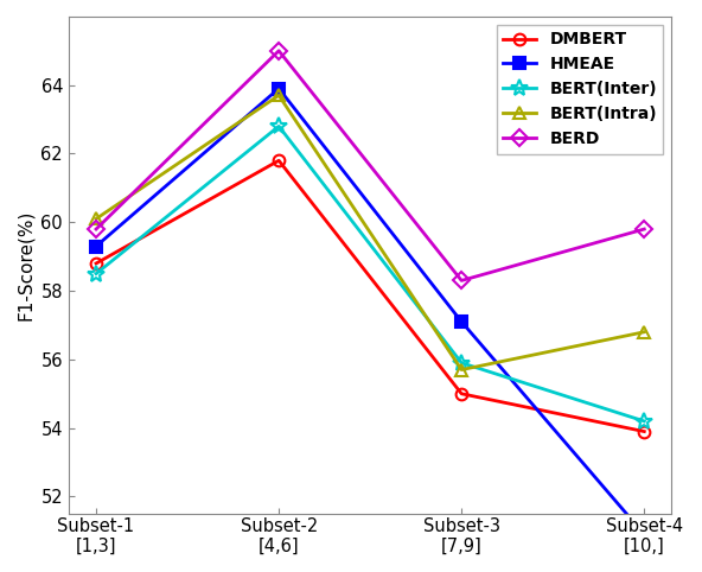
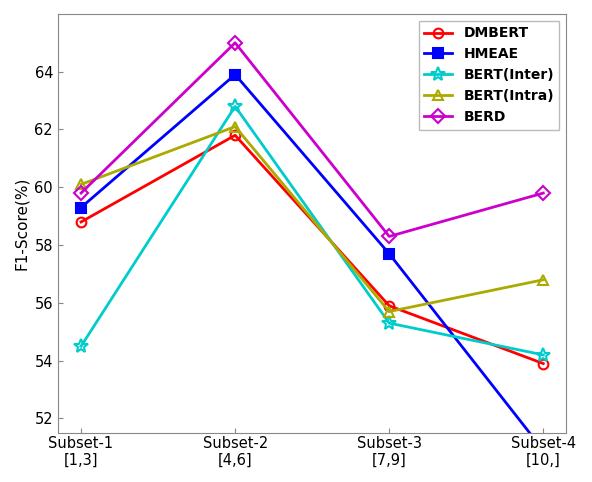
BERT(Inter)/Subset-1 [1,3]: 58.5 -> 54.5
BERT(Intra)/Subset-2 [4,6]: 63.7 -> 62.1
DMBERT/Subset-3 [7,9]: 55.0 -> 55.9
HMEAE/Subset-3 [7,9]: 57.1 -> 57.7
BERT(Inter)/Subset-3 [7,9]: 55.9 -> 55.3
